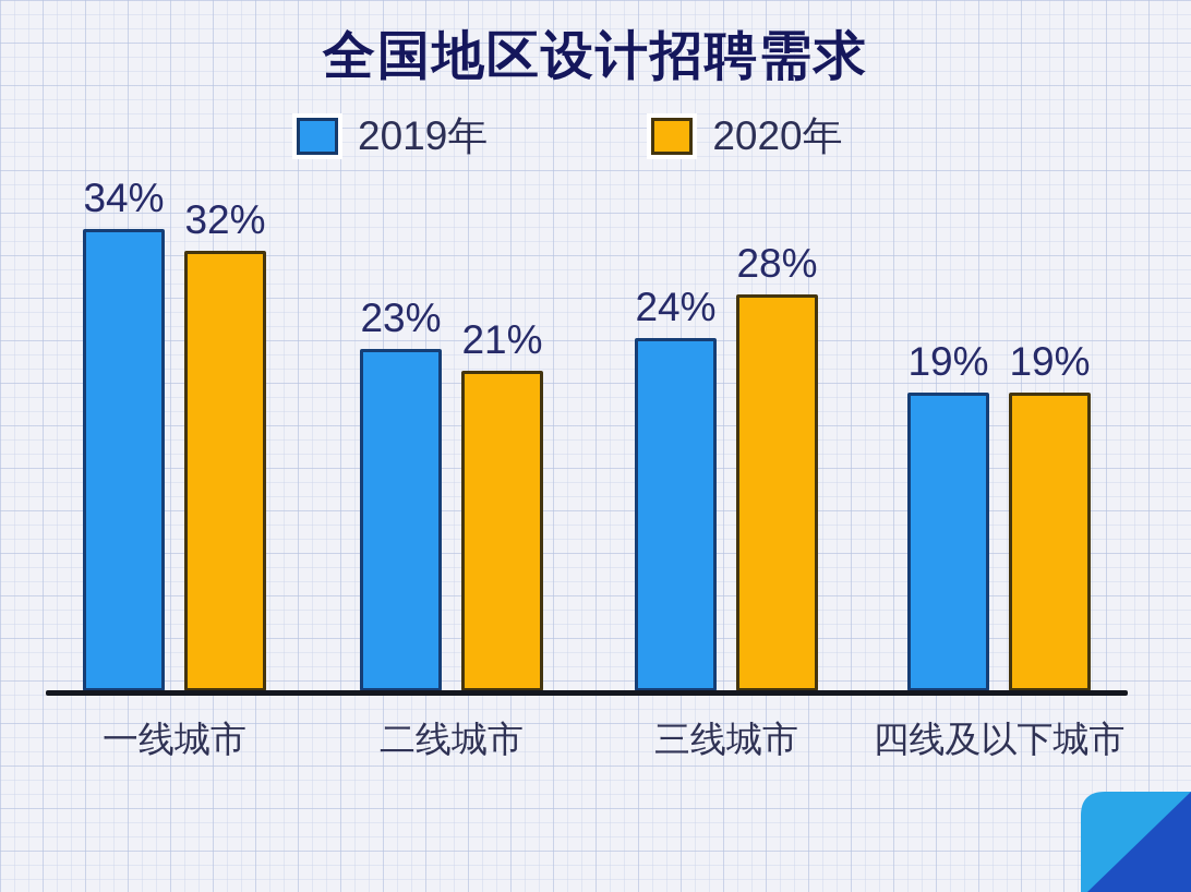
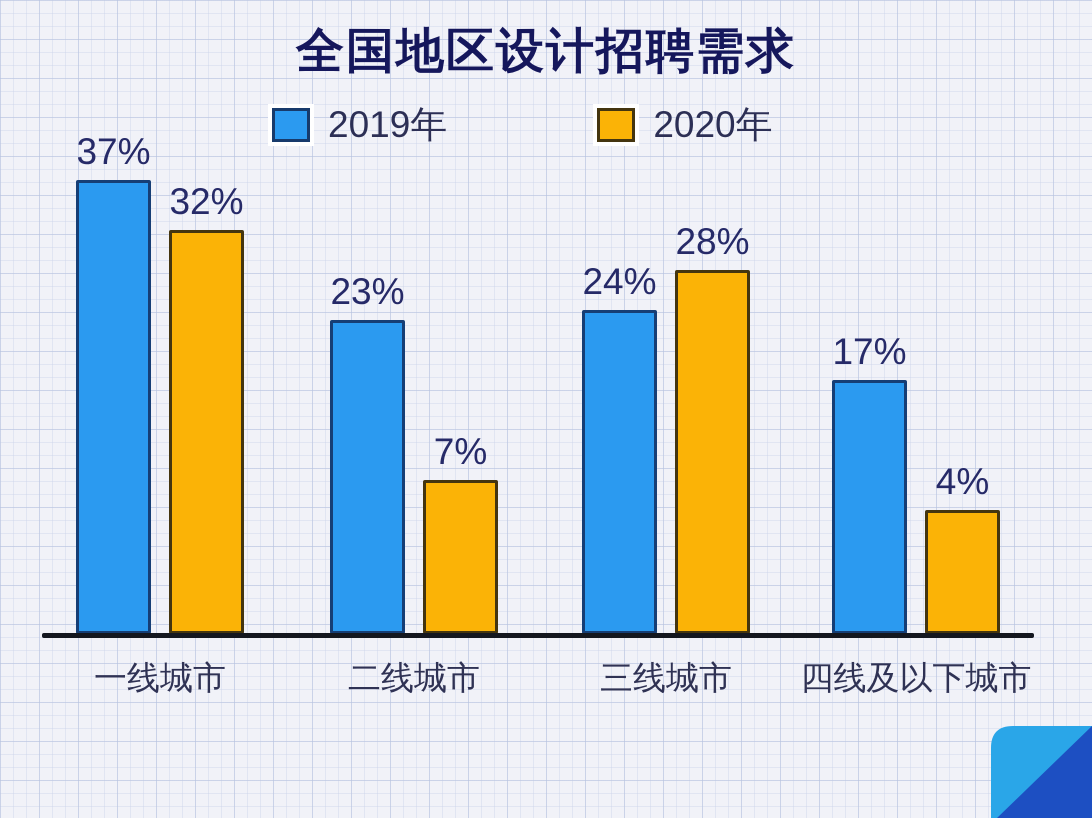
2019年/一线城市: 34% -> 37%
2020年/二线城市: 21% -> 7%
2019年/四线及以下城市: 19% -> 17%
2020年/四线及以下城市: 19% -> 4%
